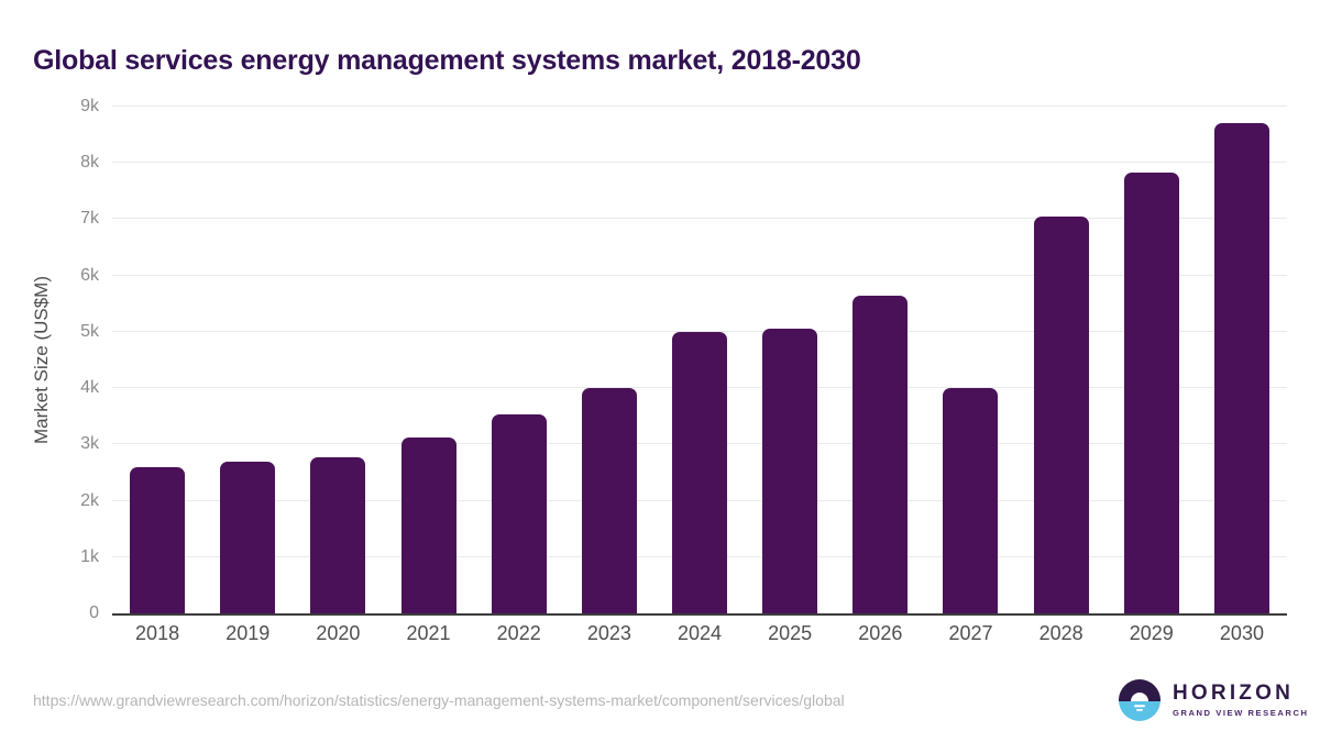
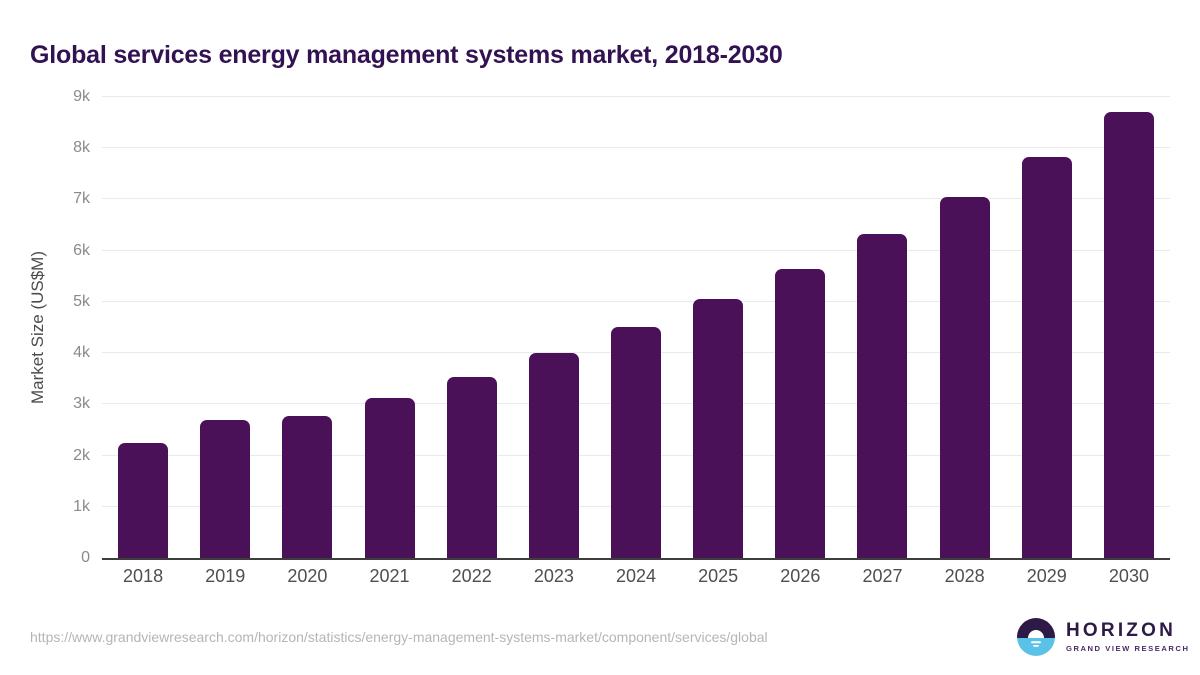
2018: 2.6k -> 2.2k
2024: 5.0k -> 4.5k
2027: 4.0k -> 6.3k
